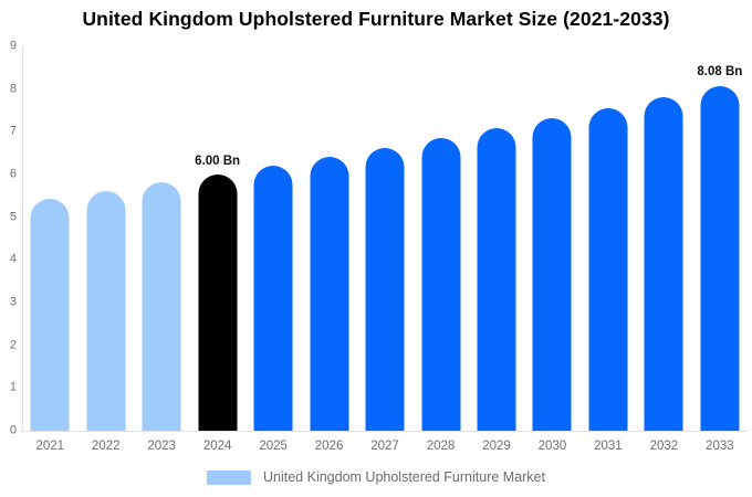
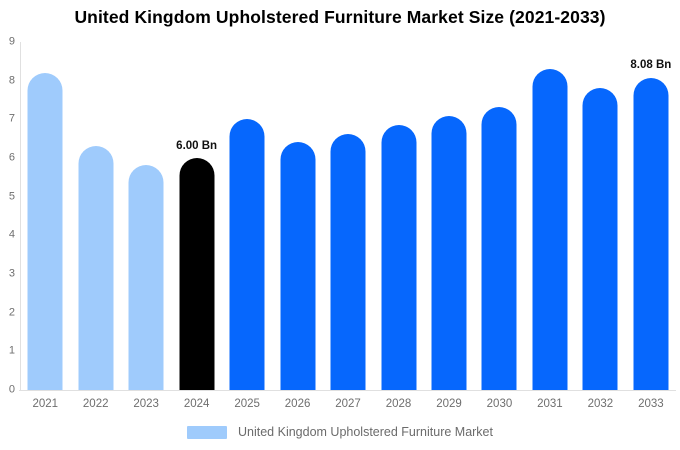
2021: 5.4 -> 8.2
2022: 5.6 -> 6.3
2025: 6.2 -> 7.0
2031: 7.6 -> 8.3
